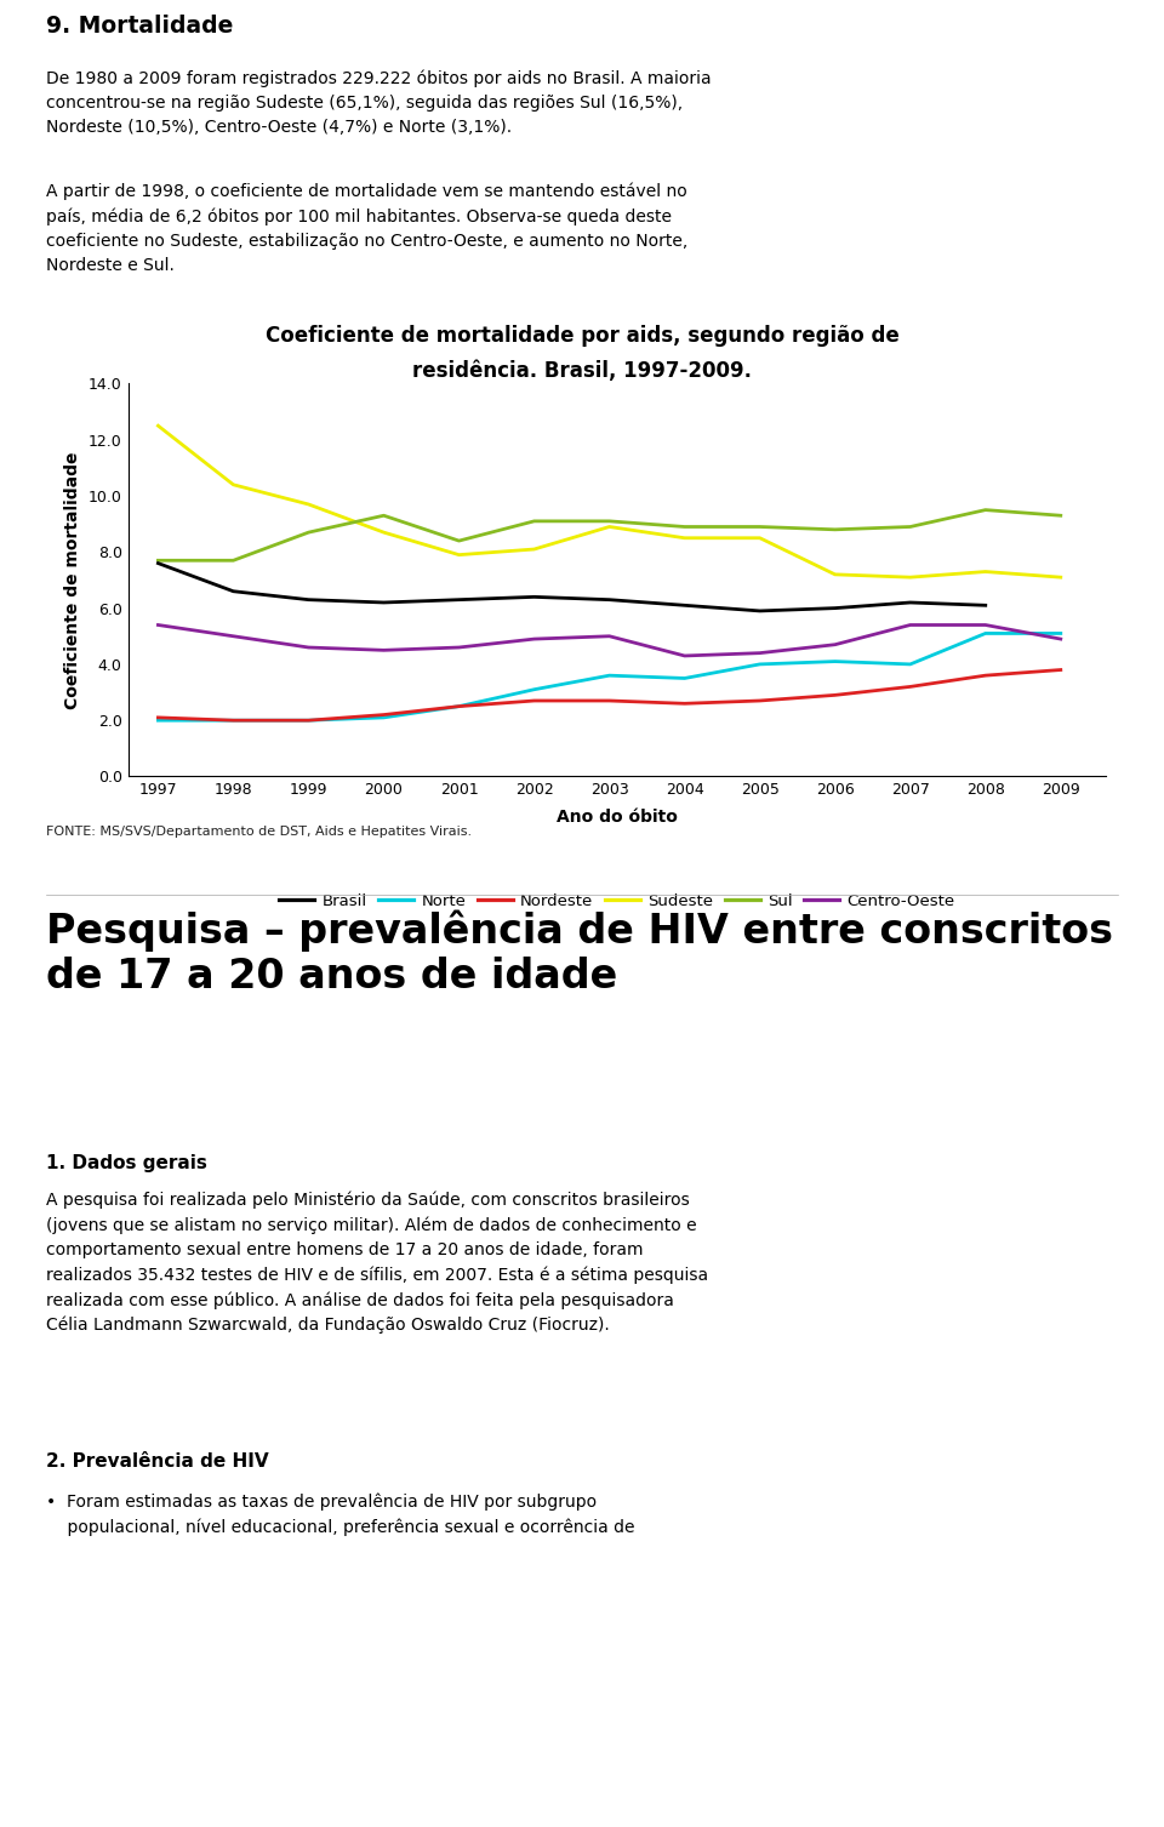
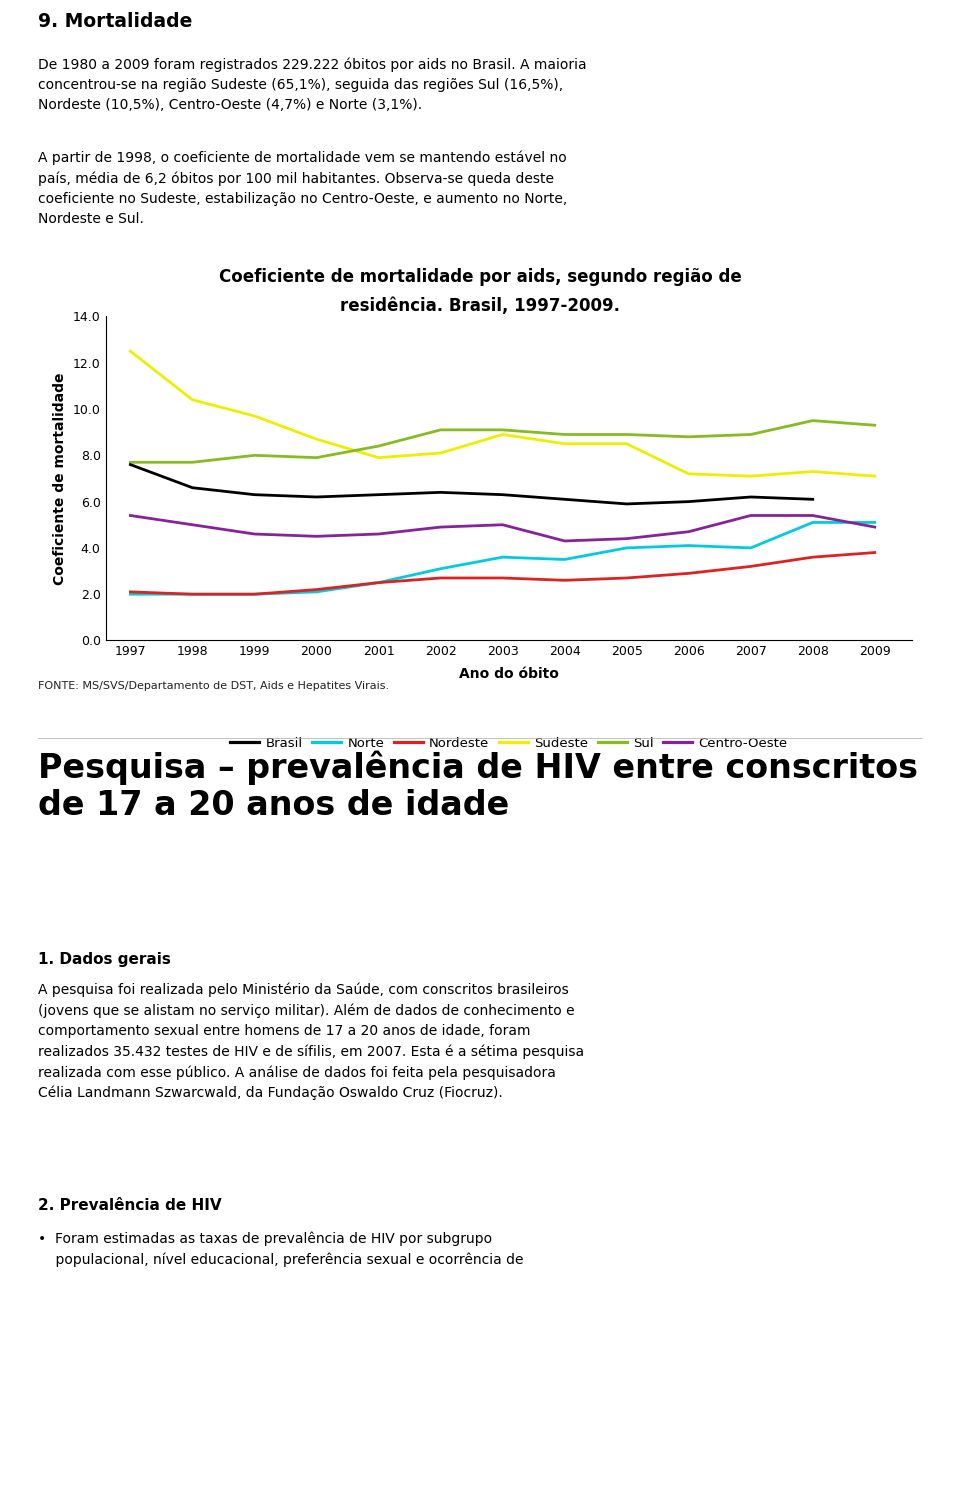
Sul/1999: 8.7 -> 8.0
Sul/2000: 9.3 -> 7.9
